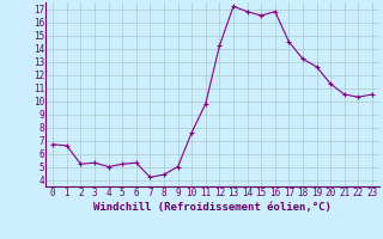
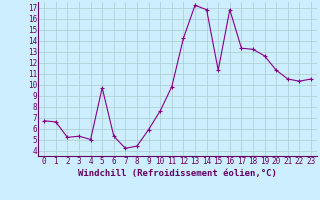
5: 5.2 -> 9.7
9: 5.0 -> 5.9
15: 16.5 -> 11.3
17: 14.5 -> 13.3
